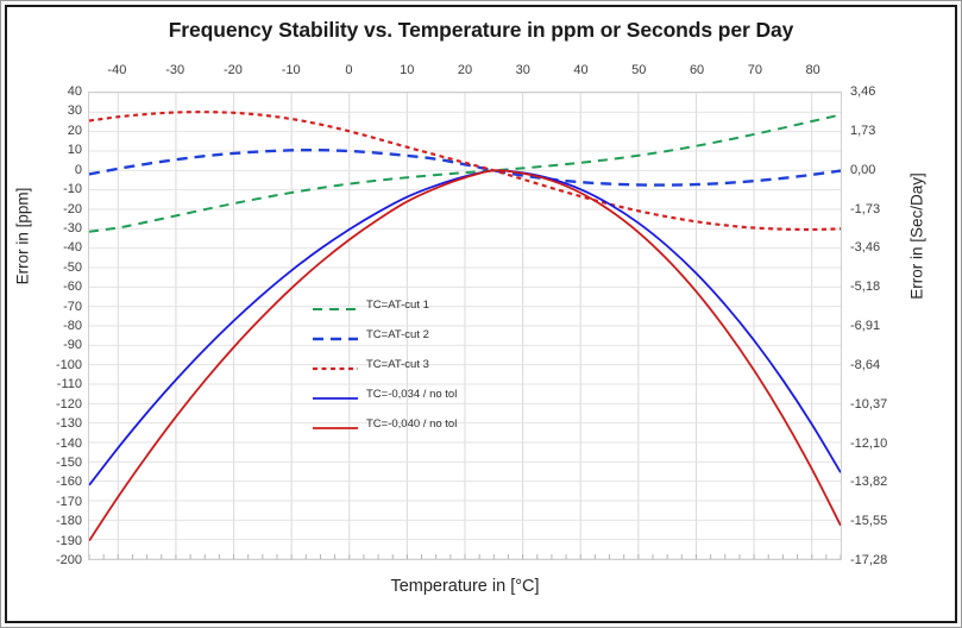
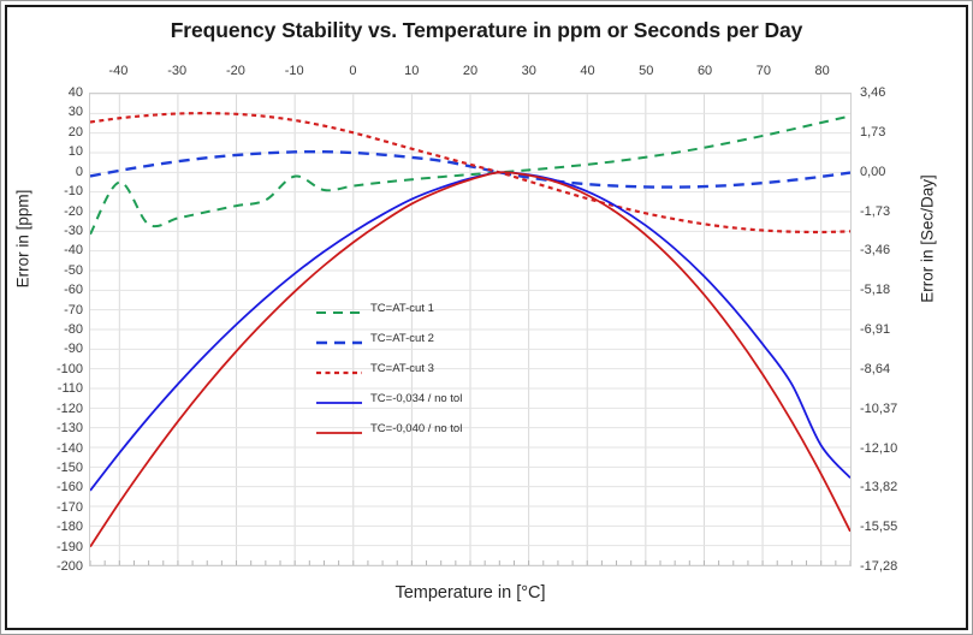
TC=AT-cut 1/-40: -30 -> -5
TC=AT-cut 1/-10: -11 -> -2
TC=-0,034 / no tol/80: -131 -> -139
